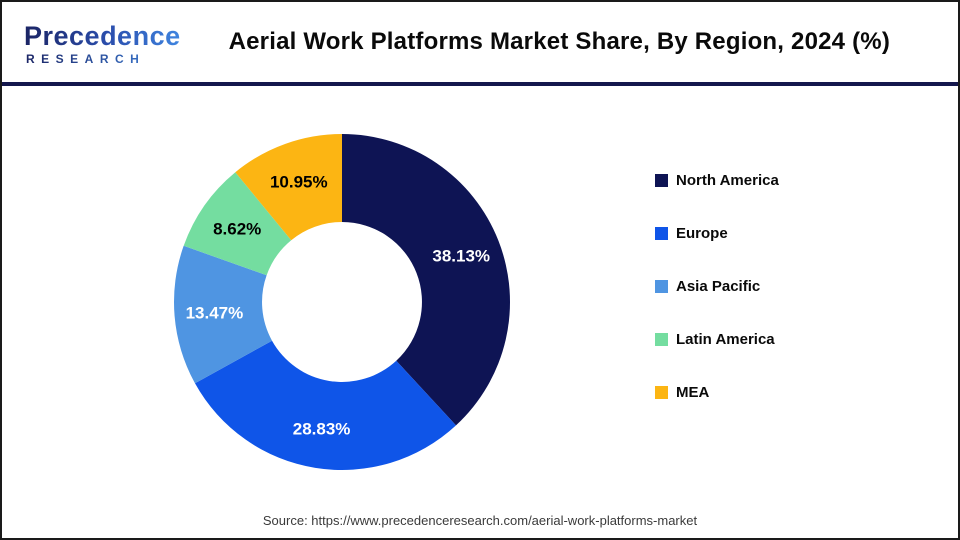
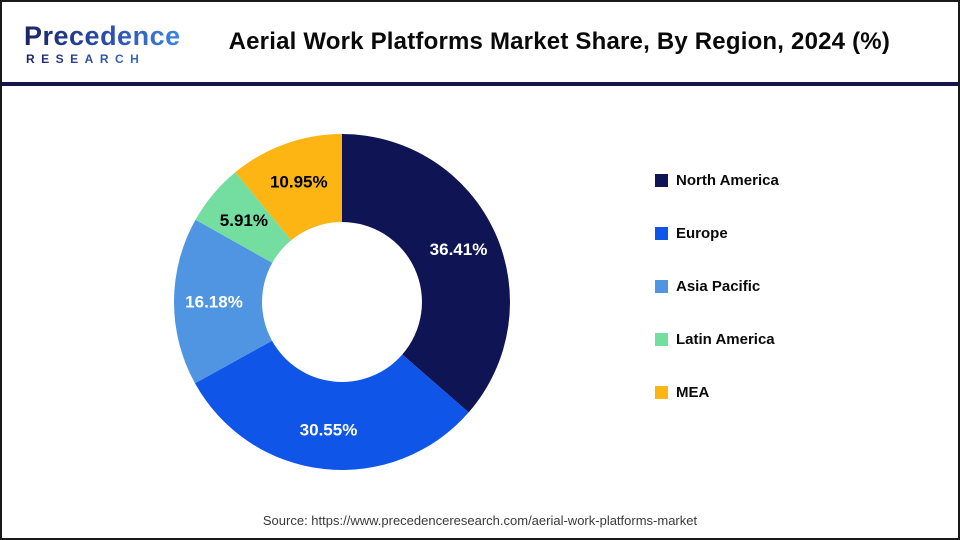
North America: 38.13% -> 36.41%
Europe: 28.83% -> 30.55%
Asia Pacific: 13.47% -> 16.18%
Latin America: 8.62% -> 5.91%
